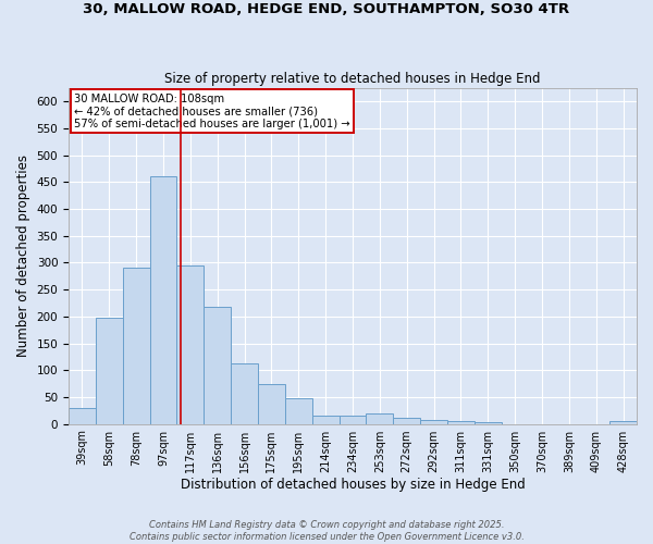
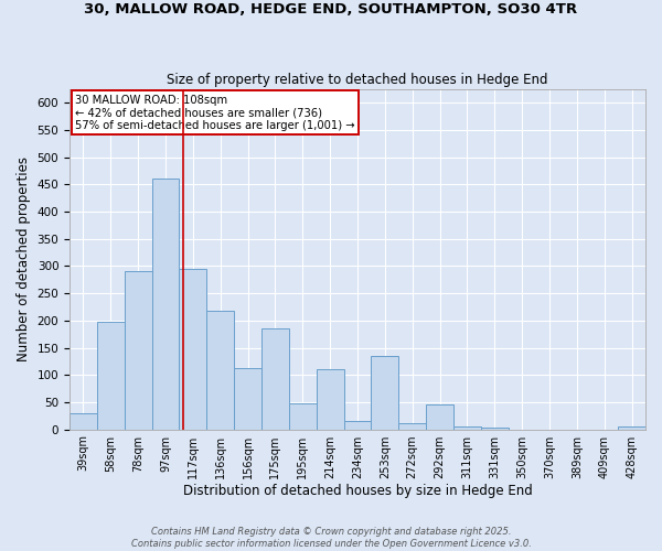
175sqm: 75 -> 185
214sqm: 15 -> 110
253sqm: 20 -> 135
292sqm: 8 -> 45
